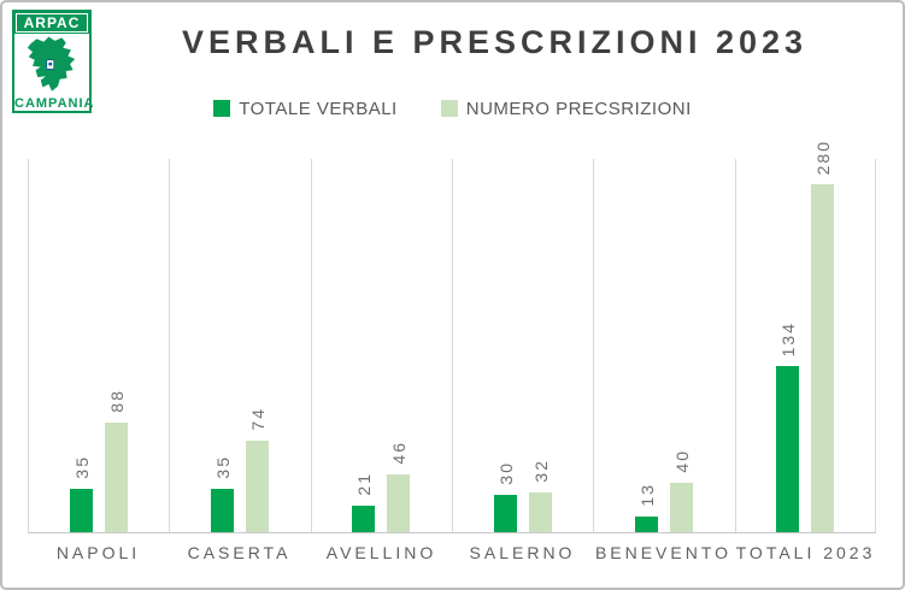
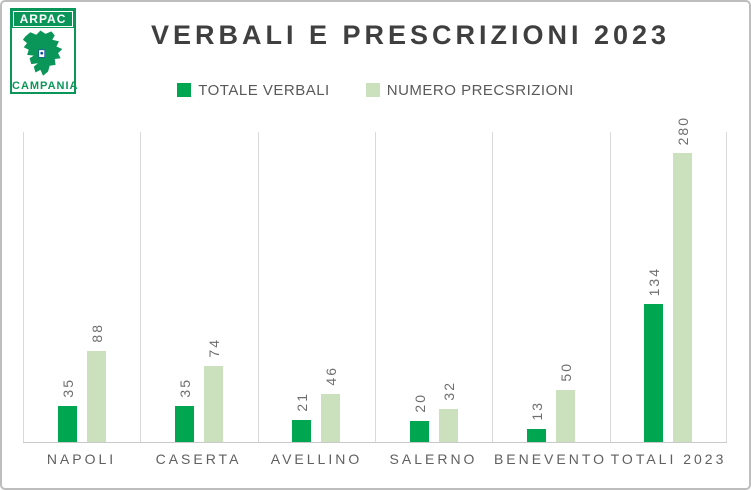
TOTALE VERBALI/SALERNO: 30 -> 20
NUMERO PRECSRIZIONI/BENEVENTO: 40 -> 50
